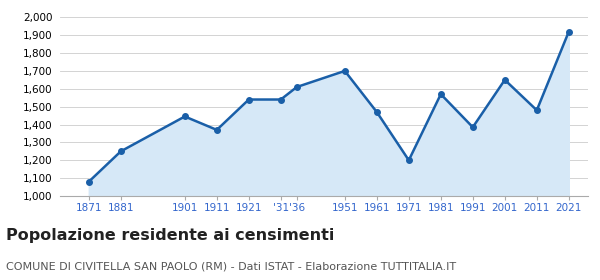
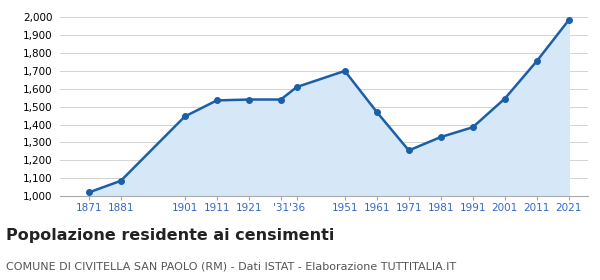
1871: 1,080 -> 1,020
1881: 1,250 -> 1,080
1911: 1,370 -> 1,540
1971: 1,200 -> 1,260
1981: 1,570 -> 1,330
2001: 1,650 -> 1,540
2011: 1,480 -> 1,760
2021: 1,920 -> 1,980
